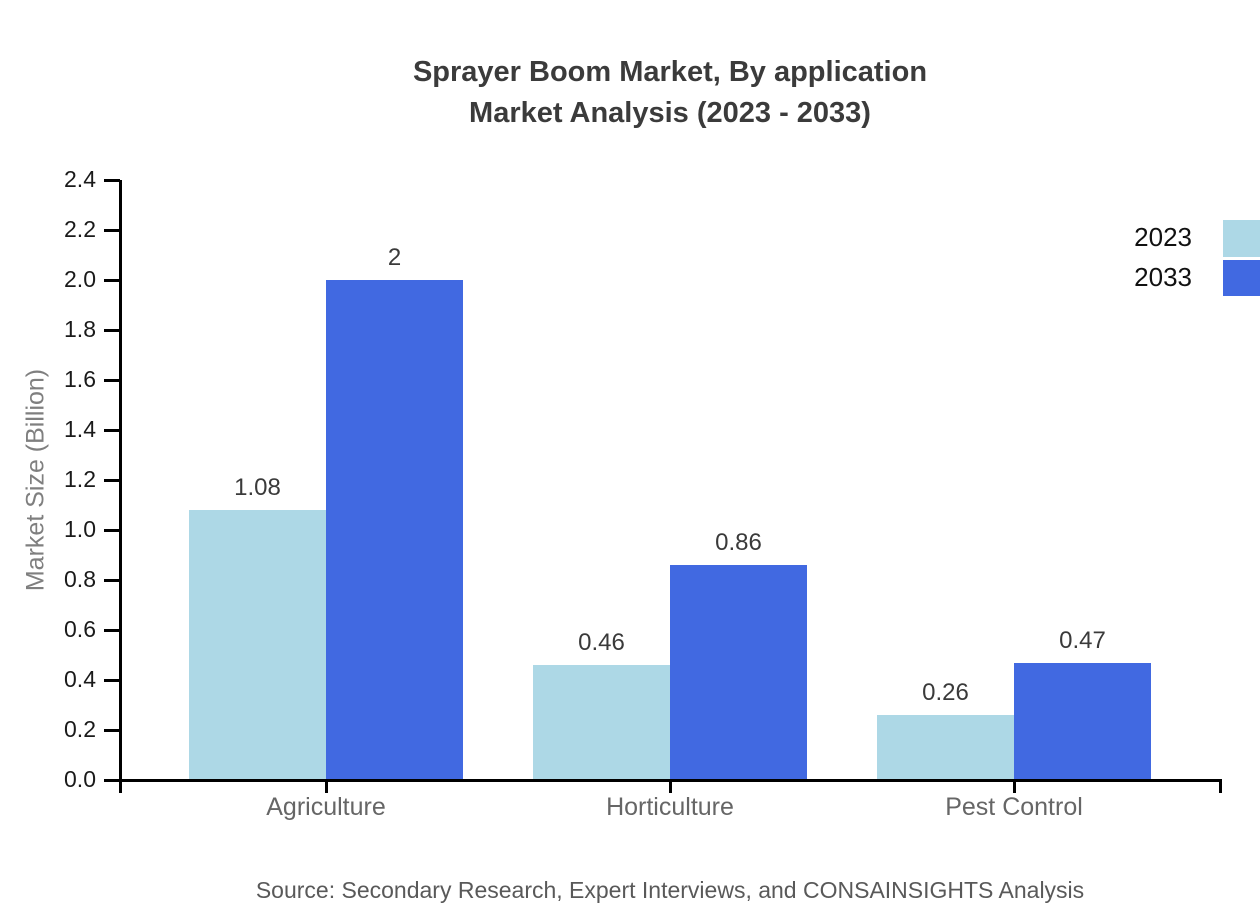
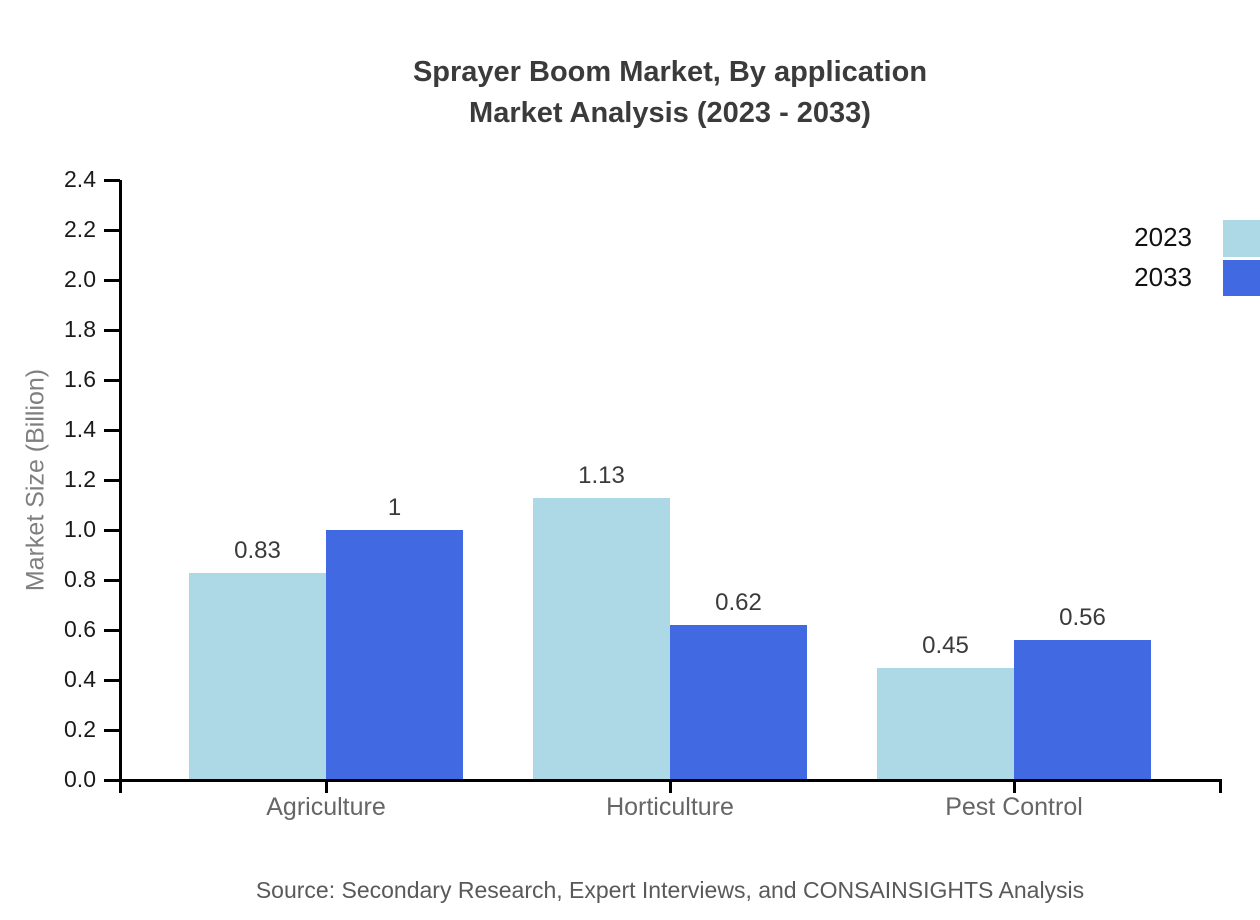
2023/Agriculture: 1.08 -> 0.83
2033/Agriculture: 2 -> 1
2023/Horticulture: 0.46 -> 1.13
2033/Horticulture: 0.86 -> 0.62
2023/Pest Control: 0.26 -> 0.45
2033/Pest Control: 0.47 -> 0.56
